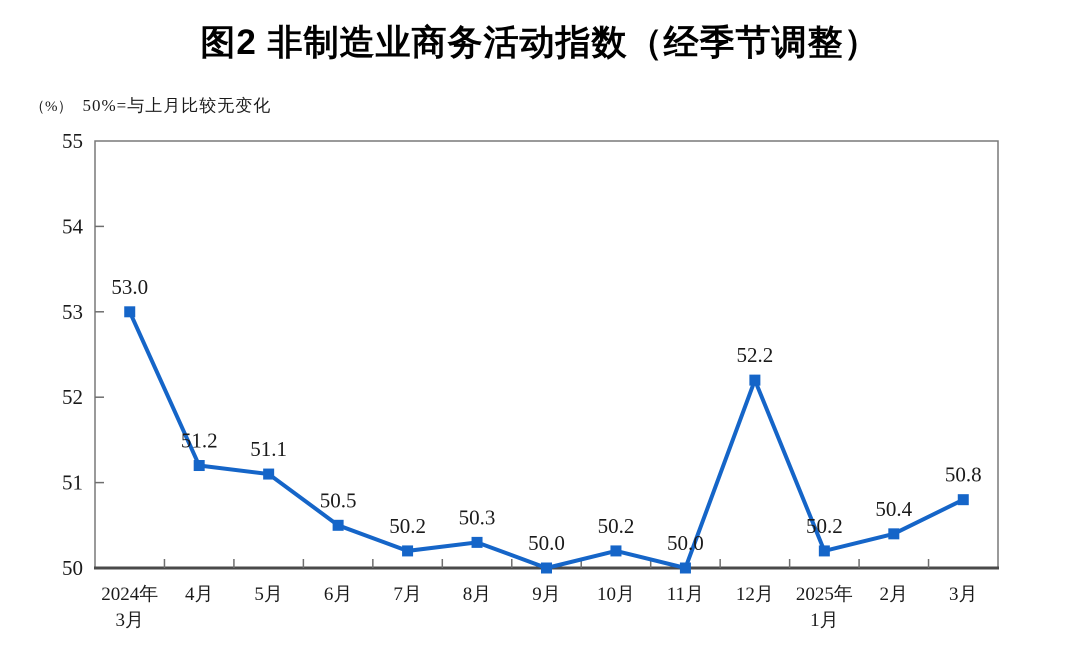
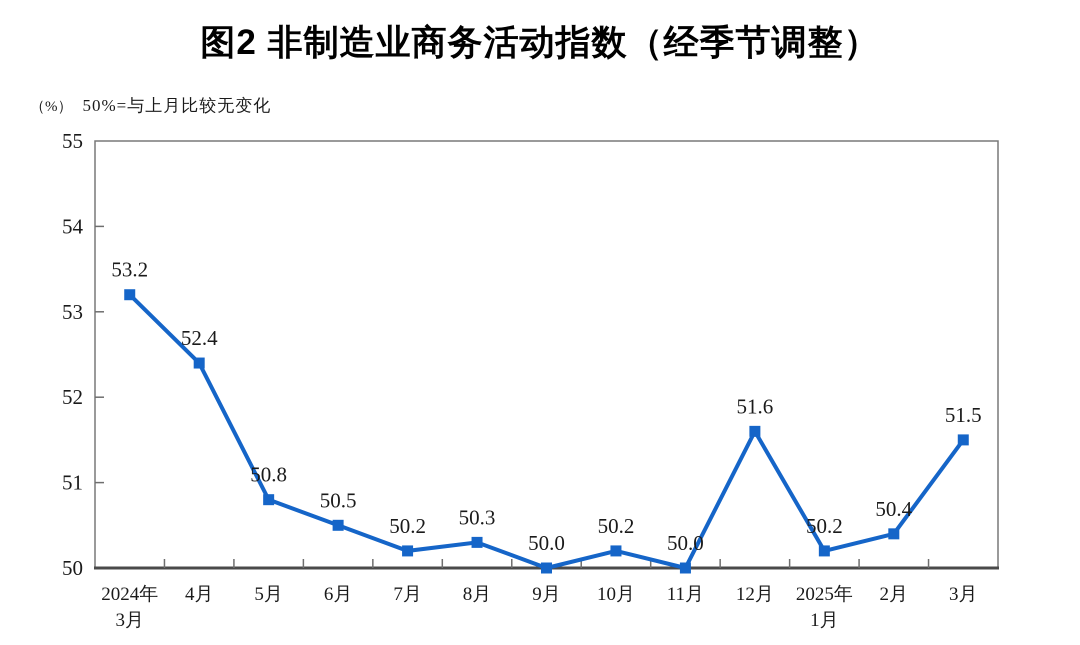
2024年 3月: 53.0 -> 53.2
4月: 51.2 -> 52.4
5月: 51.1 -> 50.8
12月: 52.2 -> 51.6
3月: 50.8 -> 51.5
